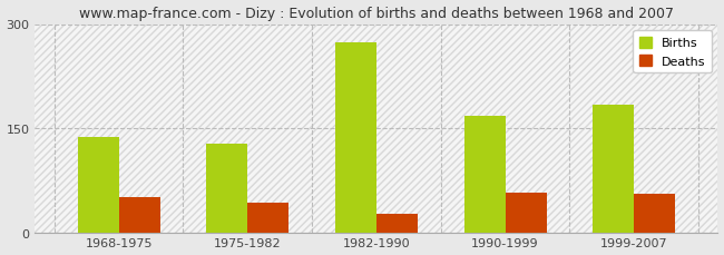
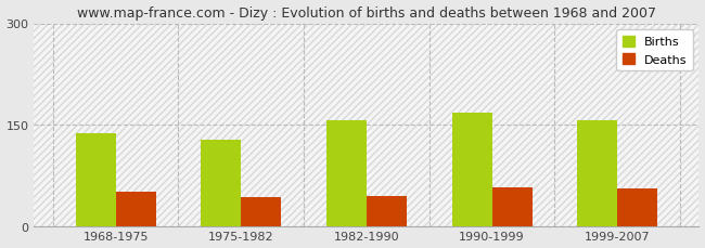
Births/1982-1990: 274 -> 157
Deaths/1982-1990: 26 -> 44
Births/1999-2007: 184 -> 156
